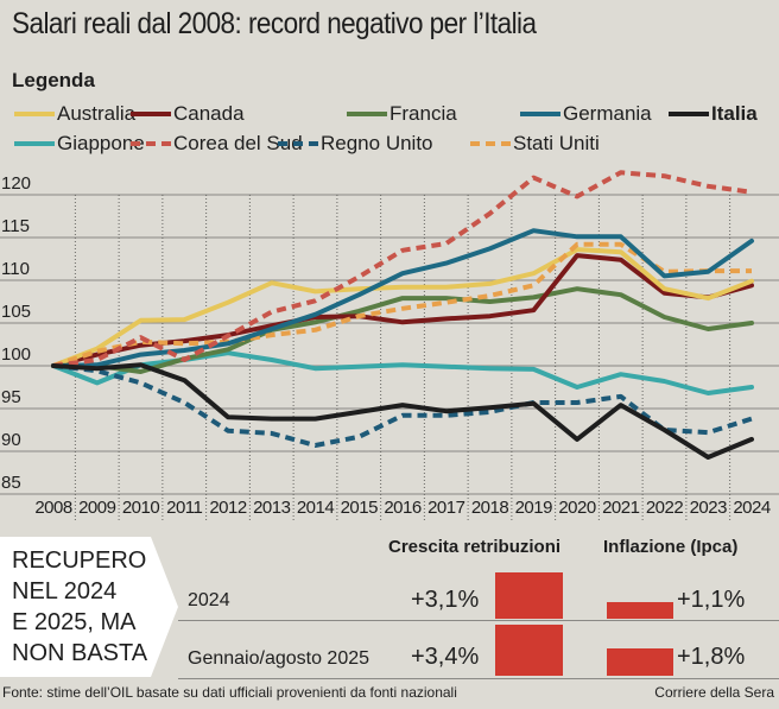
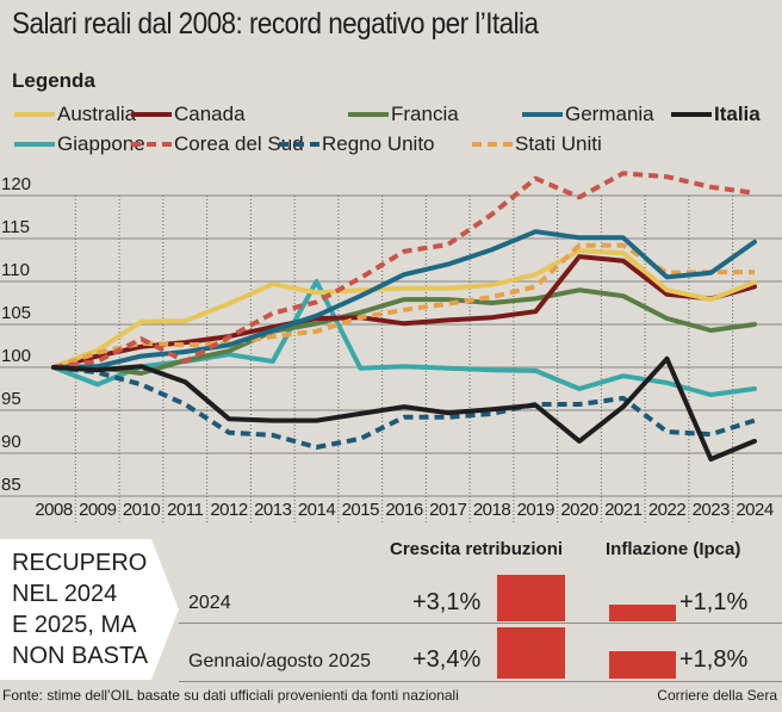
Giappone/2014: 100 -> 110
Italia/2022: 92 -> 101
